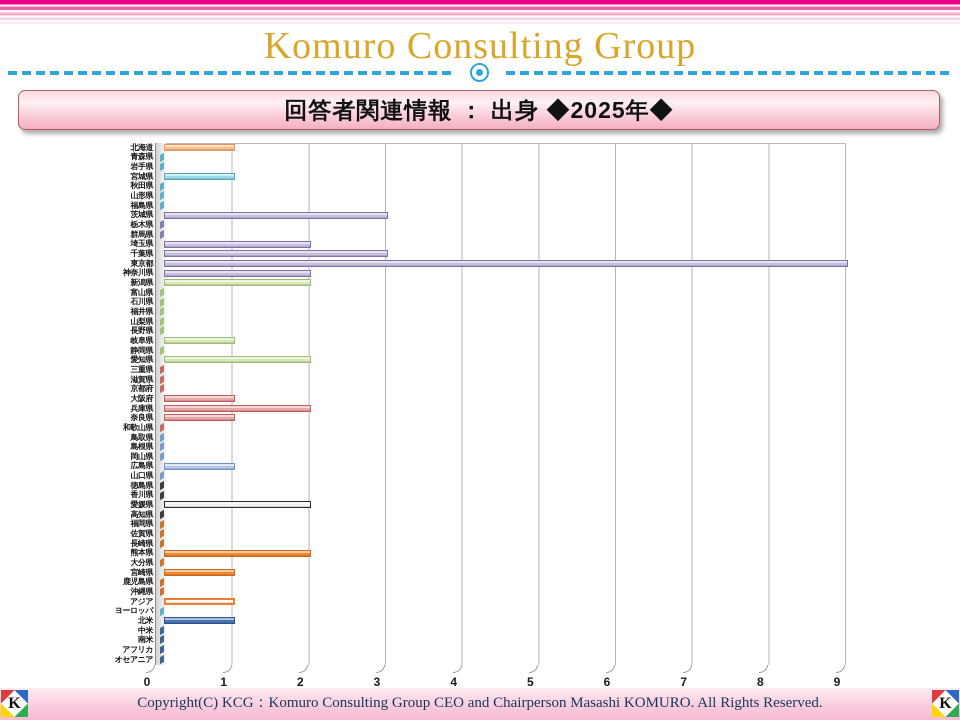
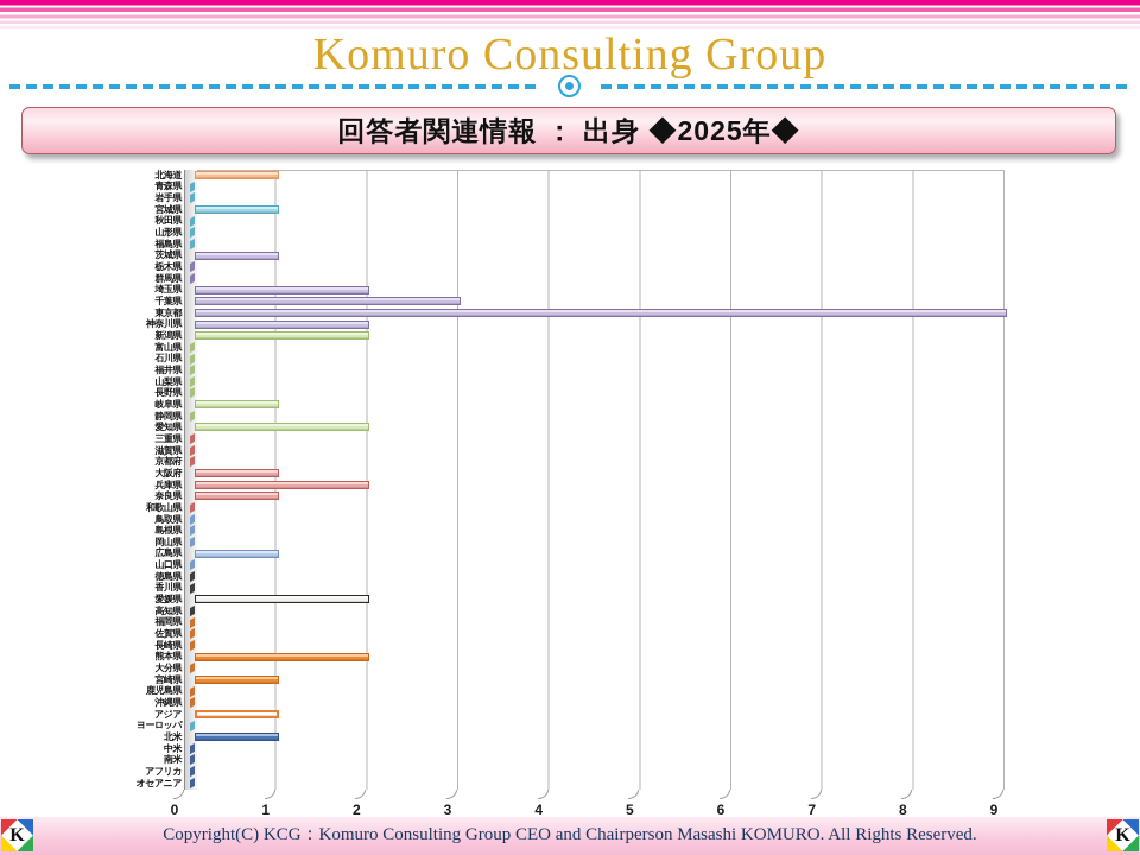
茨城県: 3 -> 1
